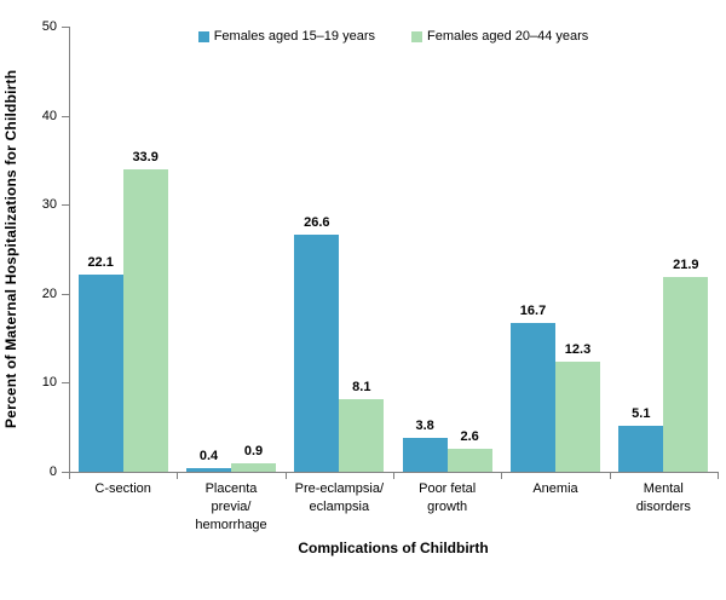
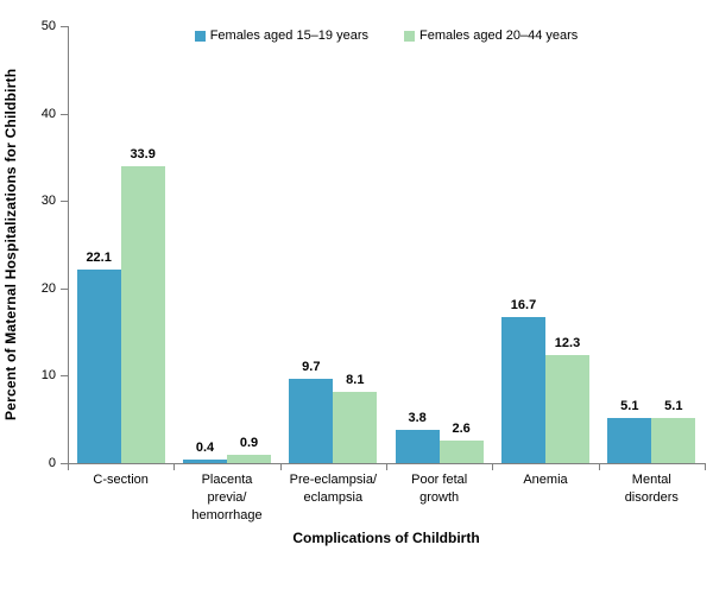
Females aged 15–19 years/Pre-eclampsia/eclampsia: 26.6 -> 9.7
Females aged 20–44 years/Mental disorders: 21.9 -> 5.1
